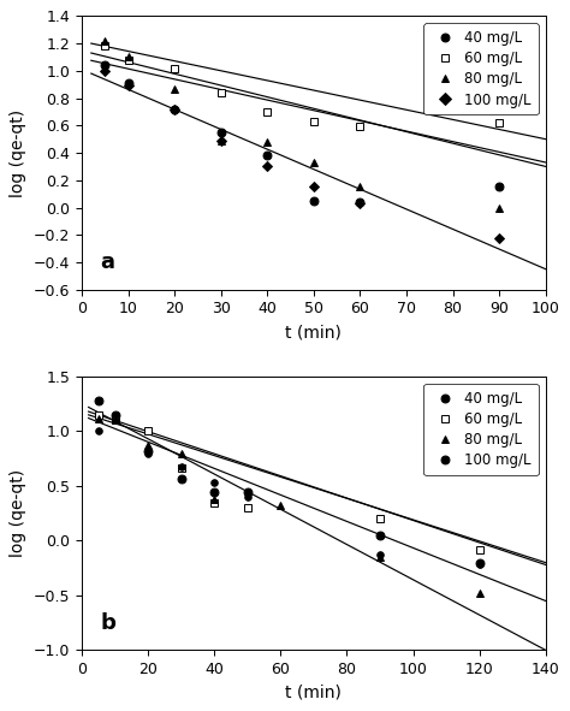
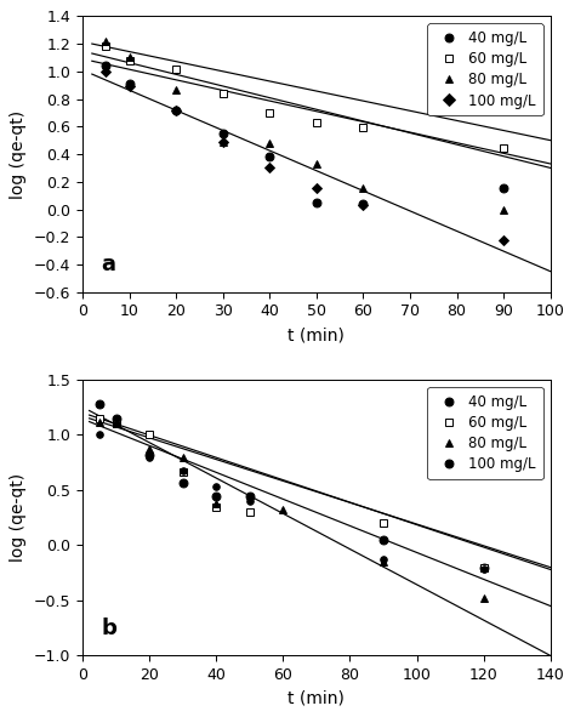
60 mg/L/90: 0.62 -> 0.44
60 mg/L/120: -0.08 -> -0.20
